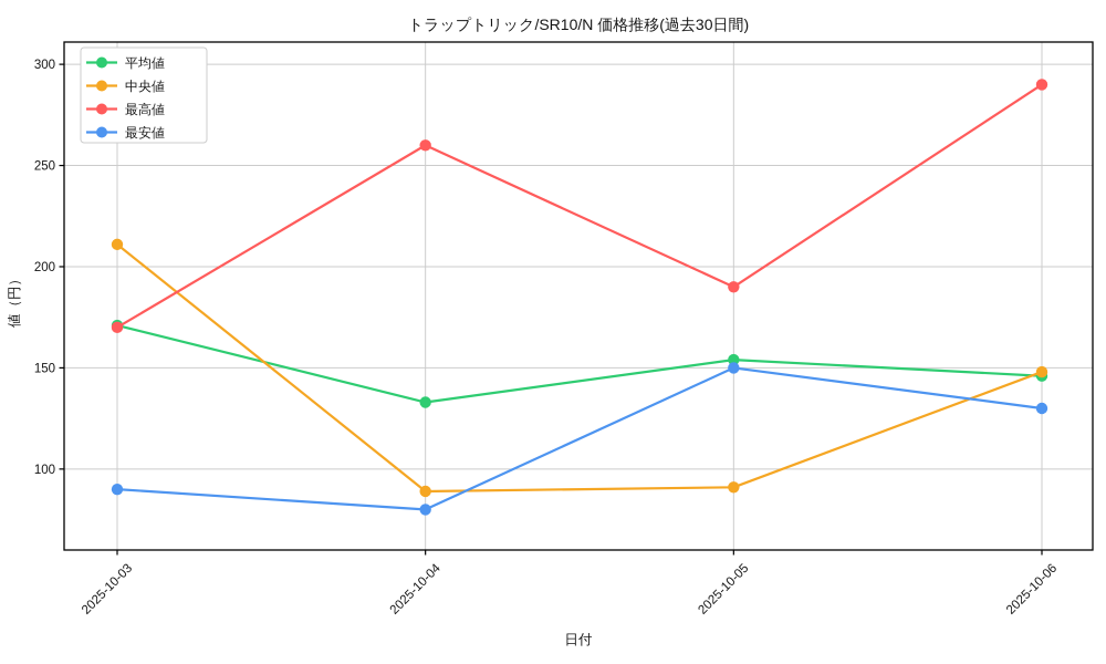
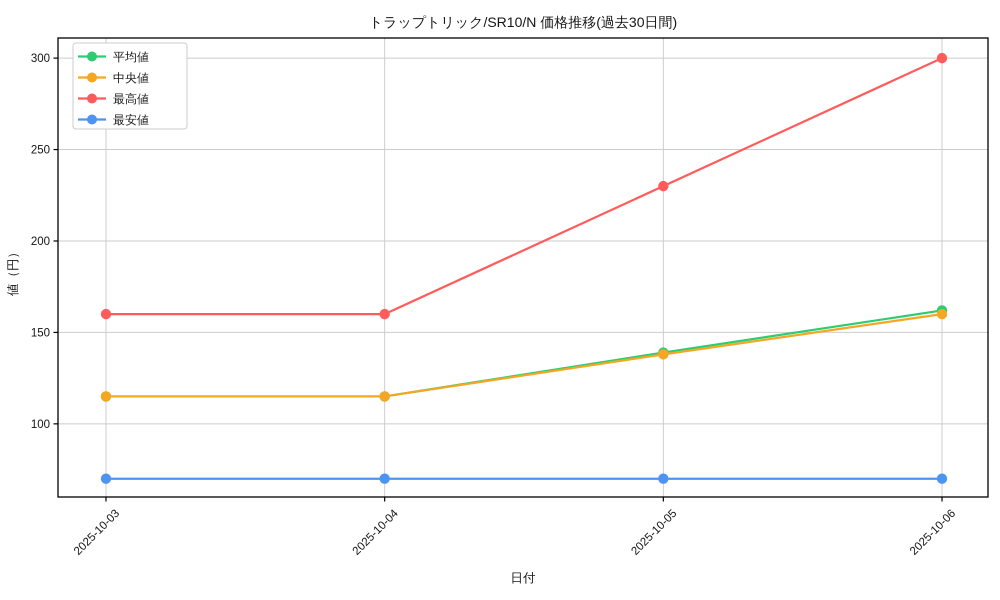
平均値/2025-10-03: 171 -> 115
中央値/2025-10-03: 211 -> 115
最高値/2025-10-03: 170 -> 160
最安値/2025-10-03: 90 -> 70
平均値/2025-10-04: 133 -> 115
中央値/2025-10-04: 89 -> 115
最高値/2025-10-04: 260 -> 160
最安値/2025-10-04: 80 -> 70
平均値/2025-10-05: 154 -> 139
中央値/2025-10-05: 91 -> 138
最高値/2025-10-05: 190 -> 230
最安値/2025-10-05: 150 -> 70
平均値/2025-10-06: 146 -> 162
中央値/2025-10-06: 148 -> 160
最高値/2025-10-06: 290 -> 300
最安値/2025-10-06: 130 -> 70
